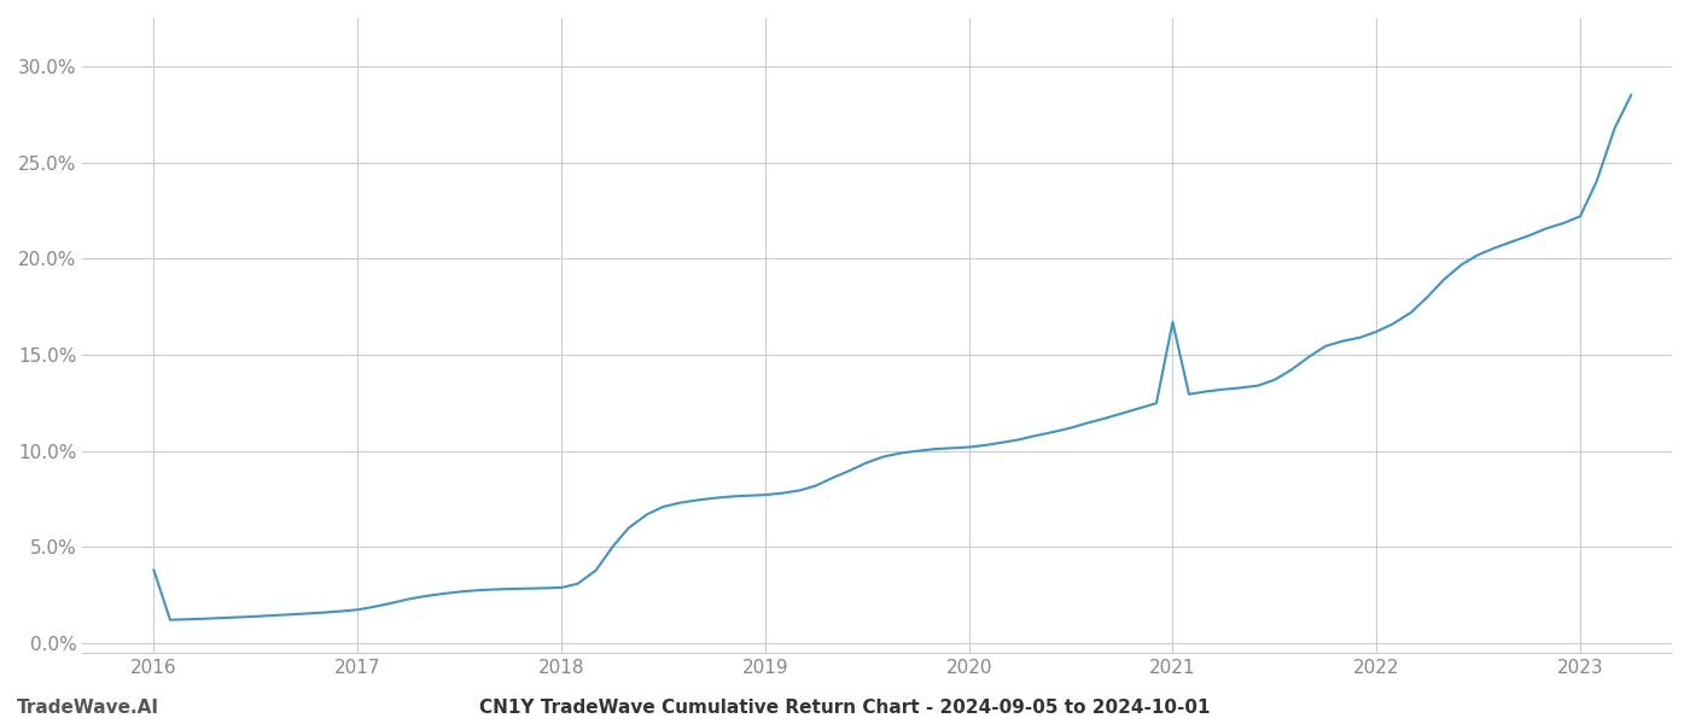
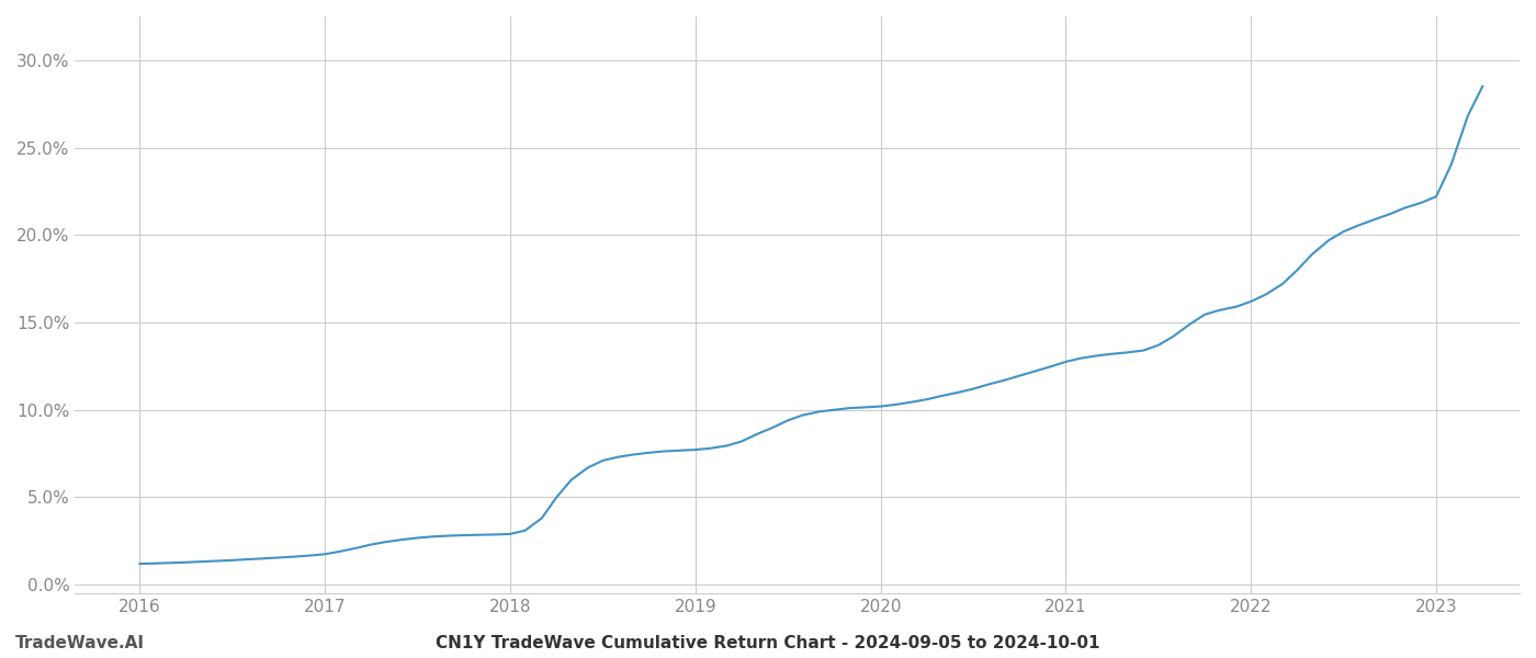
2016: 3.8% -> 1.2%
2021: 16.7% -> 12.8%
